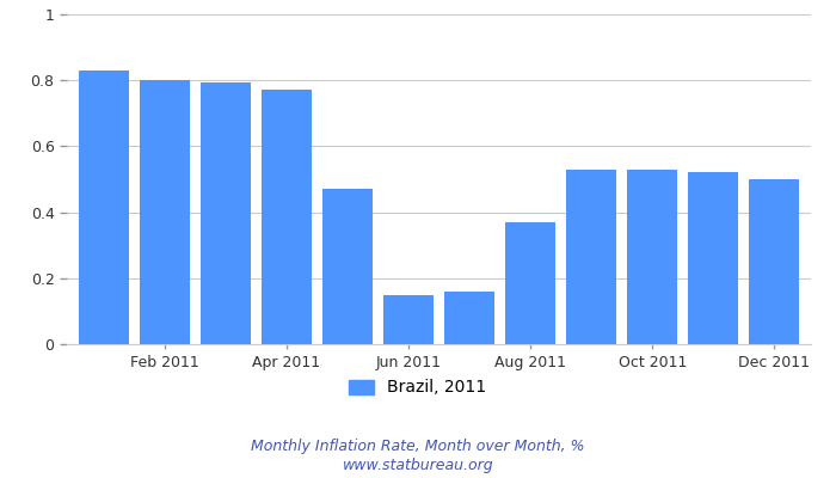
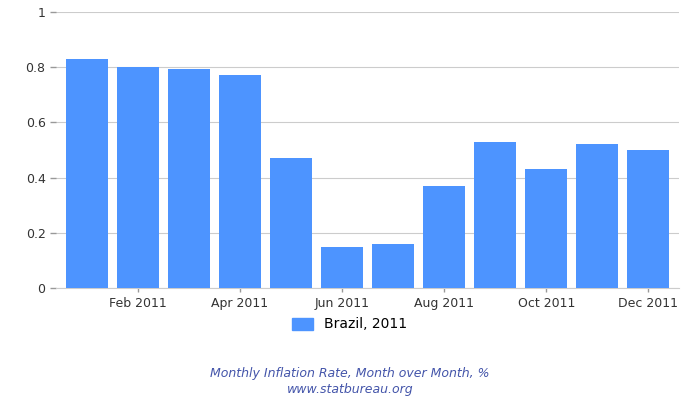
Oct 2011: 0.530 -> 0.430
